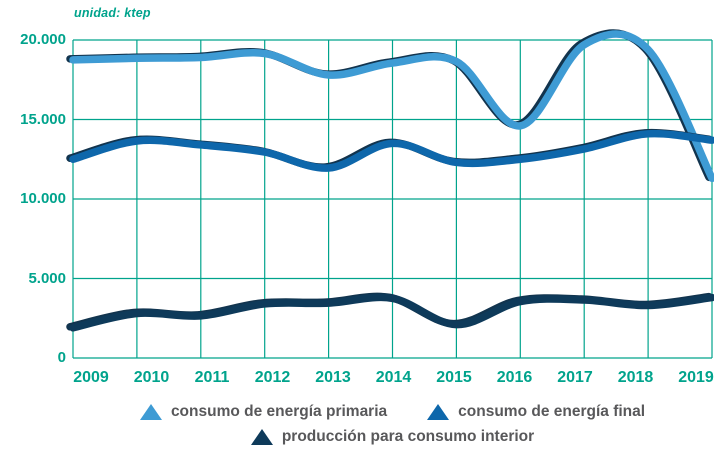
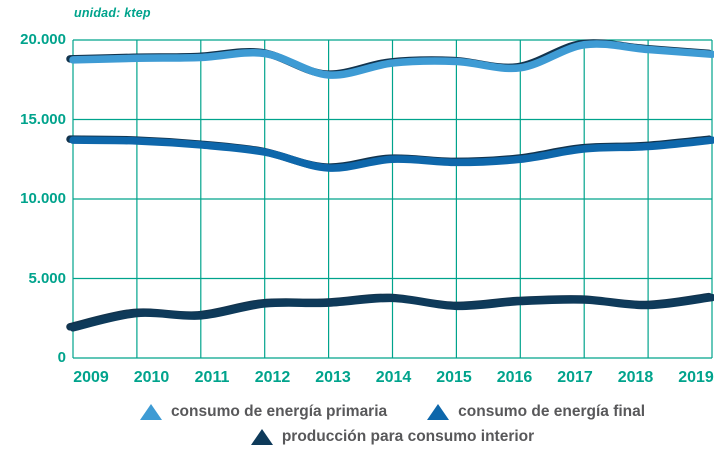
consumo de energía final/2009: 12500 -> 13700
consumo de energía final/2014: 13500 -> 12500
producción para consumo interior/2015: 2100 -> 3200
consumo de energía primaria/2016: 14600 -> 18200
consumo de energía final/2018: 14100 -> 13300
consumo de energía primaria/2019: 11300 -> 19100
